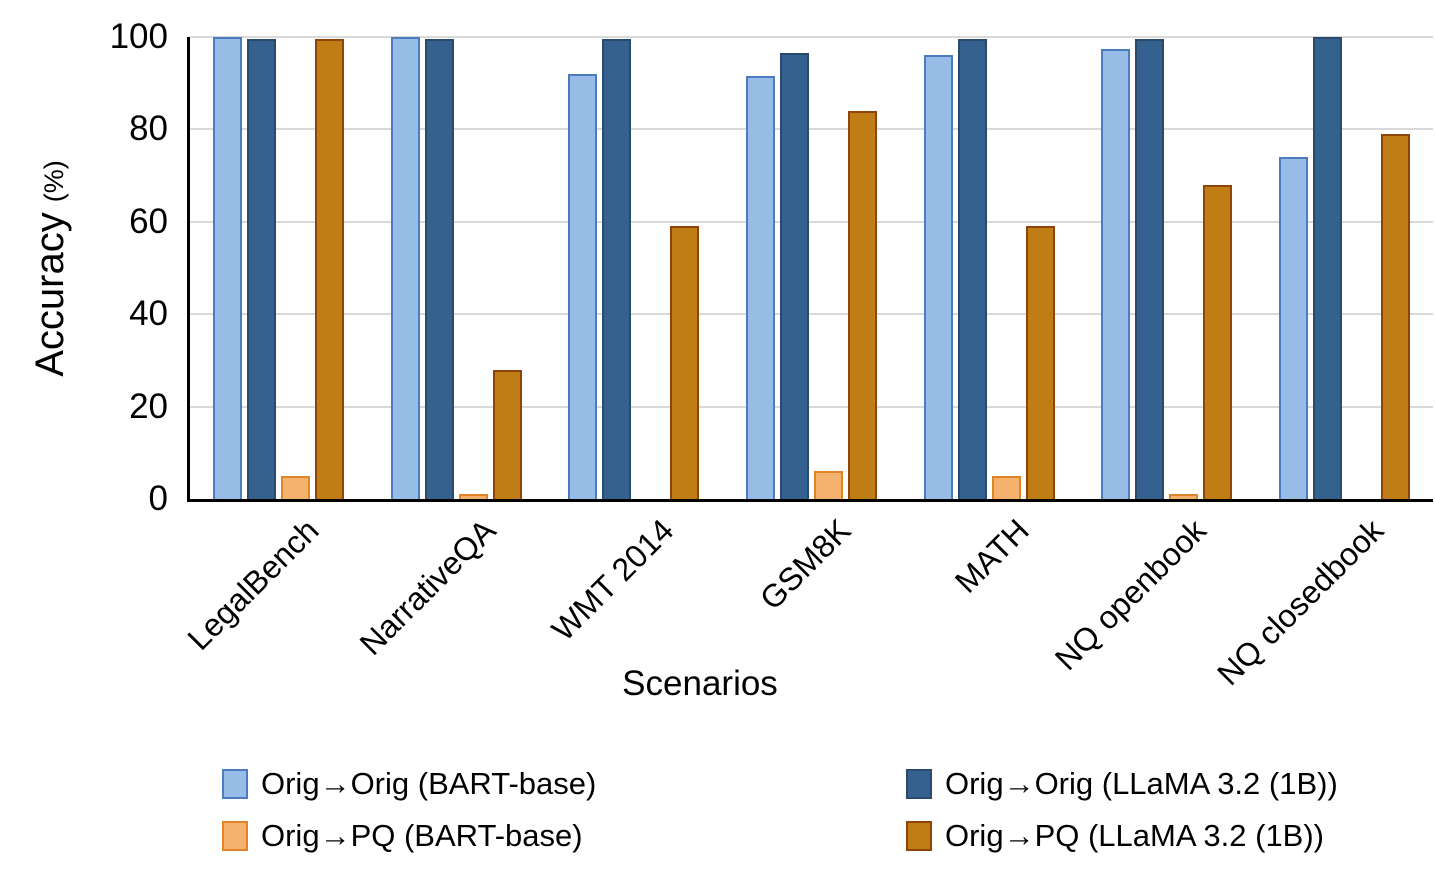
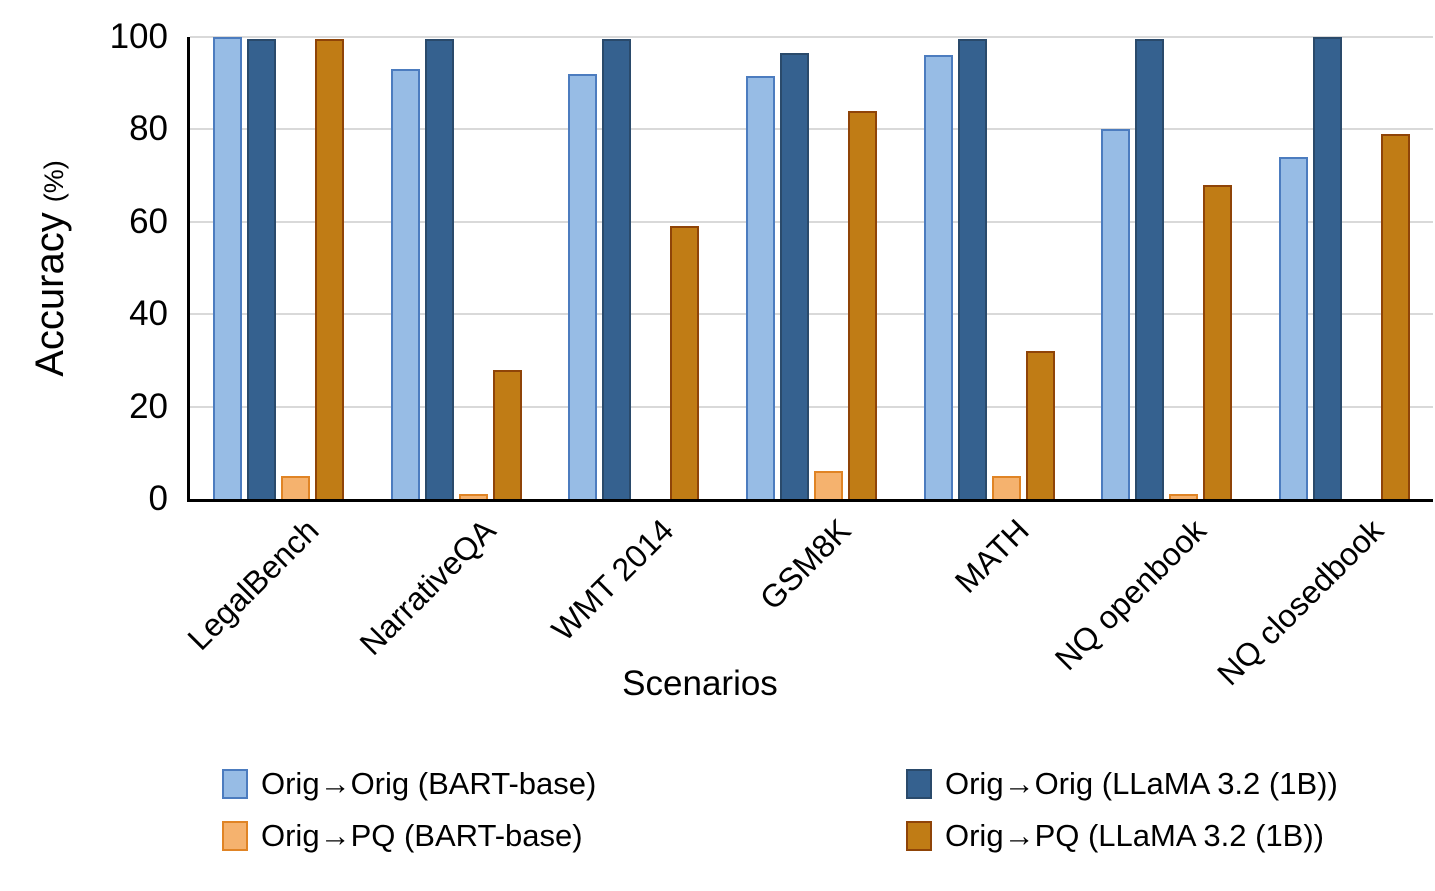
Orig→Orig (BART-base)/NarrativeQA: 100 -> 93
Orig→PQ (LLaMA 3.2 (1B))/MATH: 59 -> 32
Orig→Orig (BART-base)/NQ openbook: 98 -> 80
